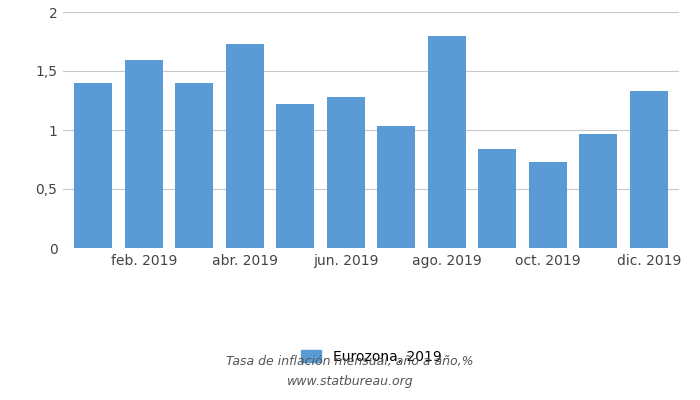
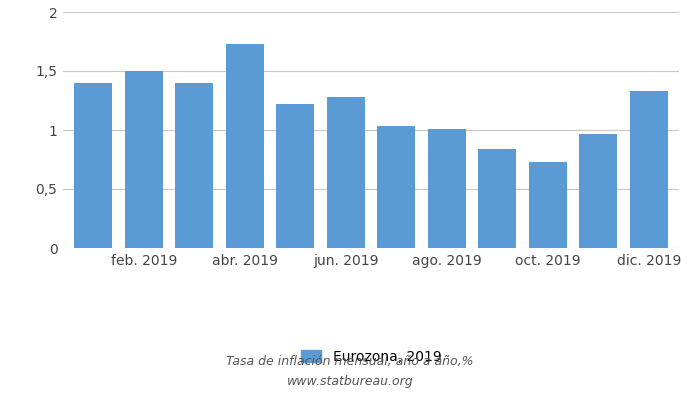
feb. 2019: 1,59 -> 1,50
ago. 2019: 1,80 -> 1,01
